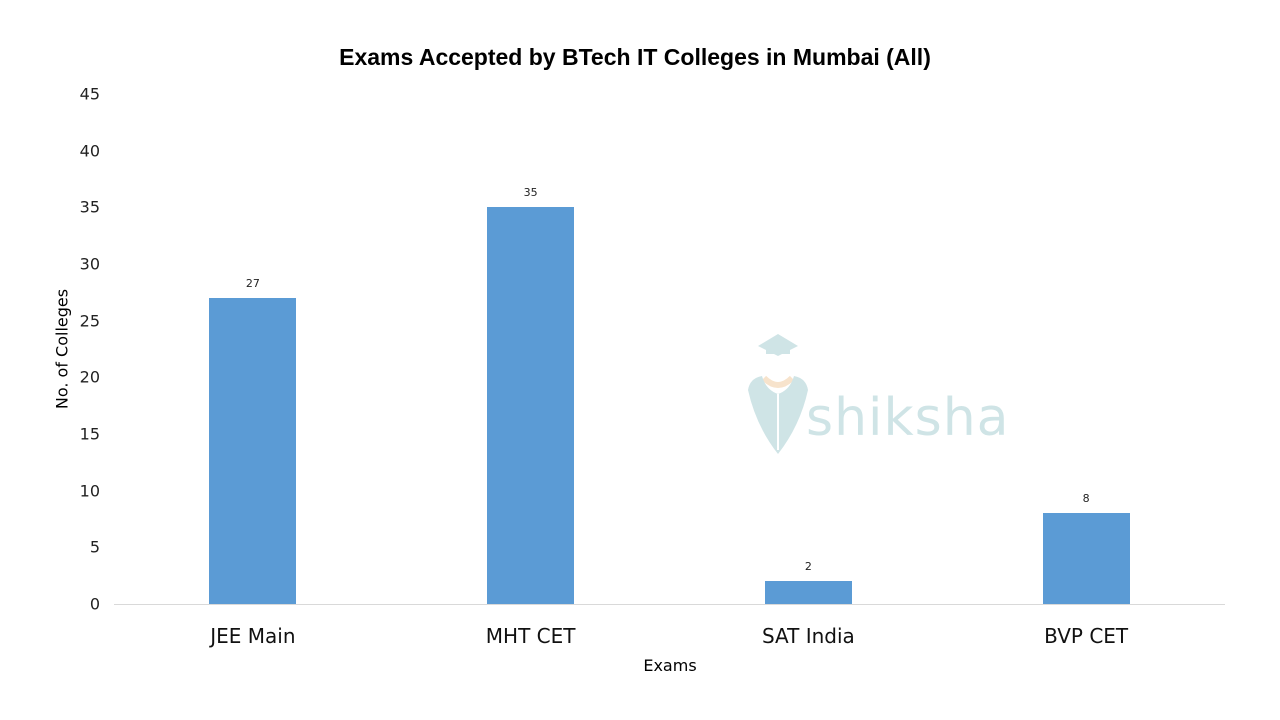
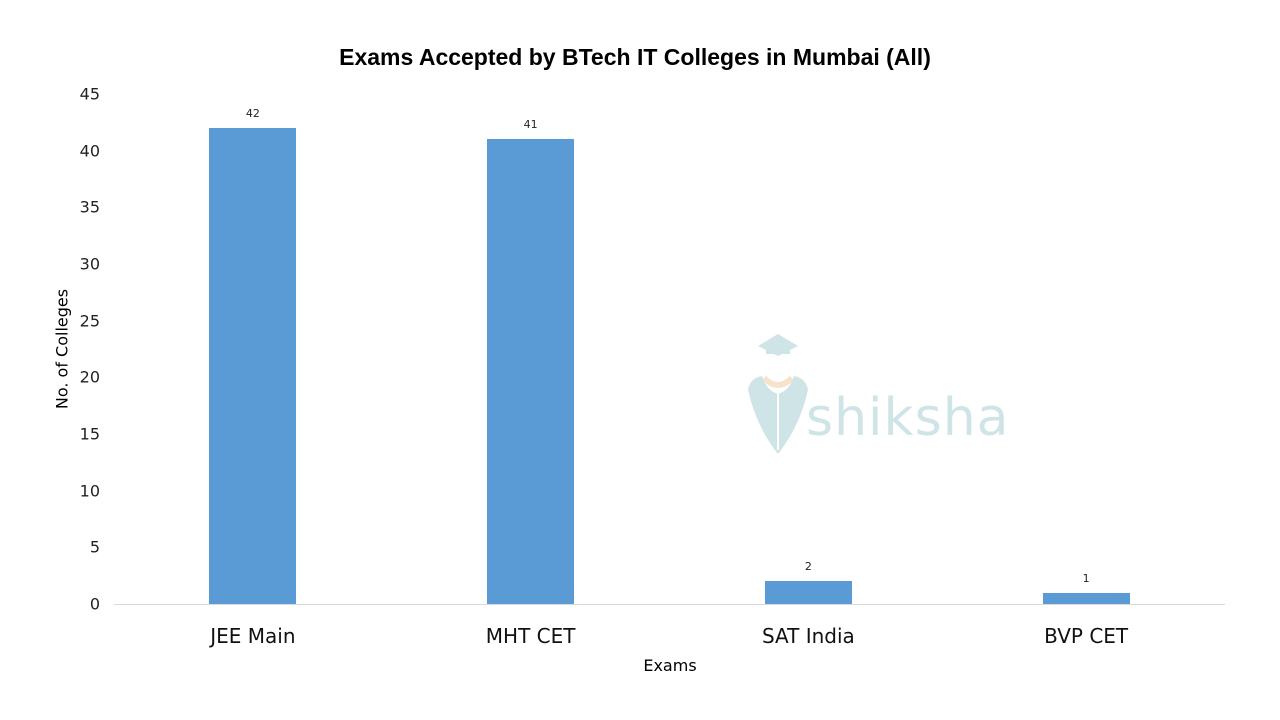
JEE Main: 27 -> 42
MHT CET: 35 -> 41
BVP CET: 8 -> 1
